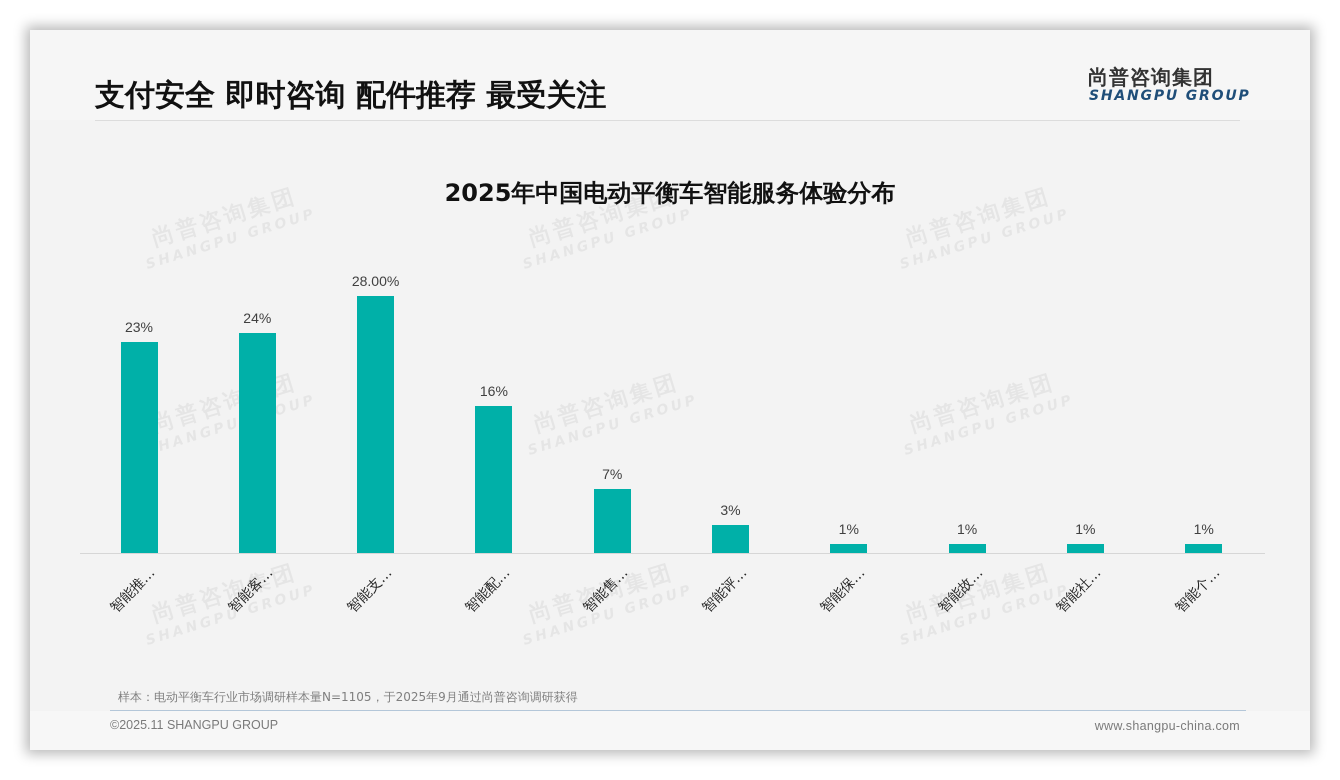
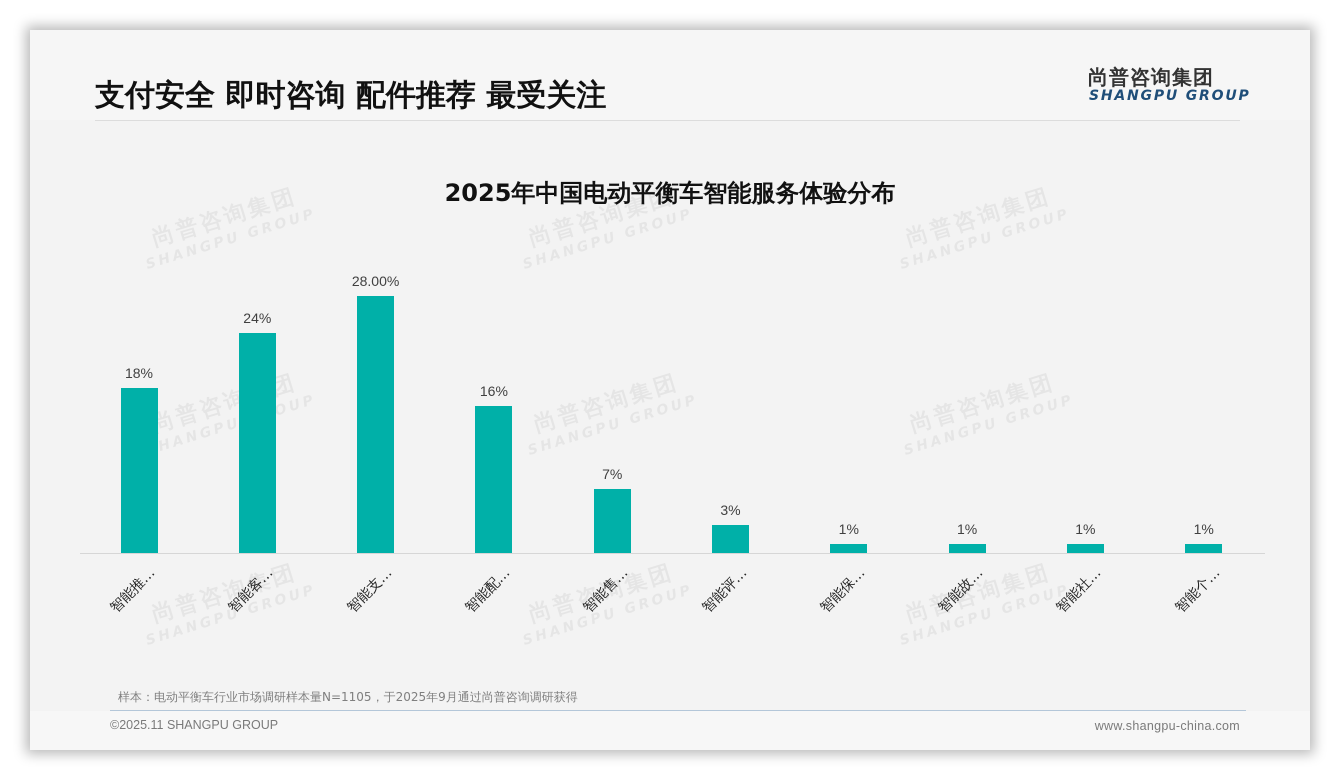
智能推…: 23% -> 18%
